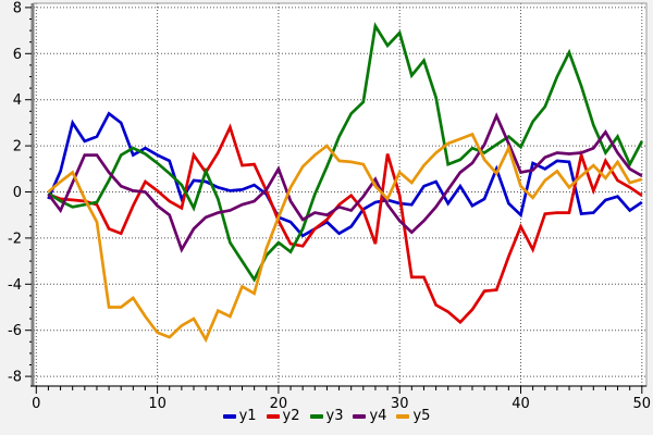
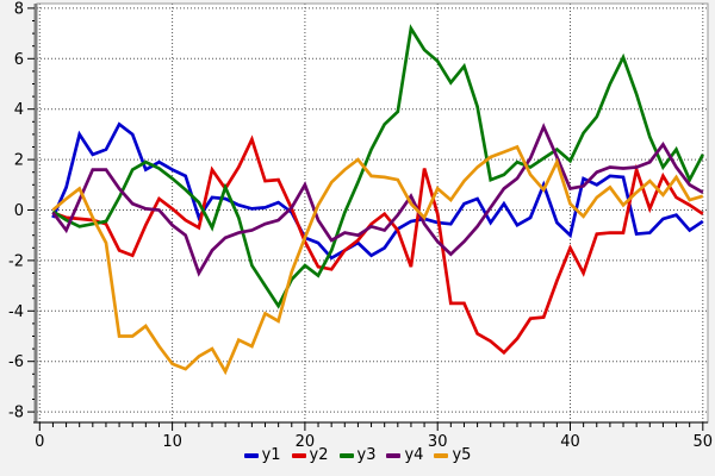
y3/30: 6.9 -> 5.9
